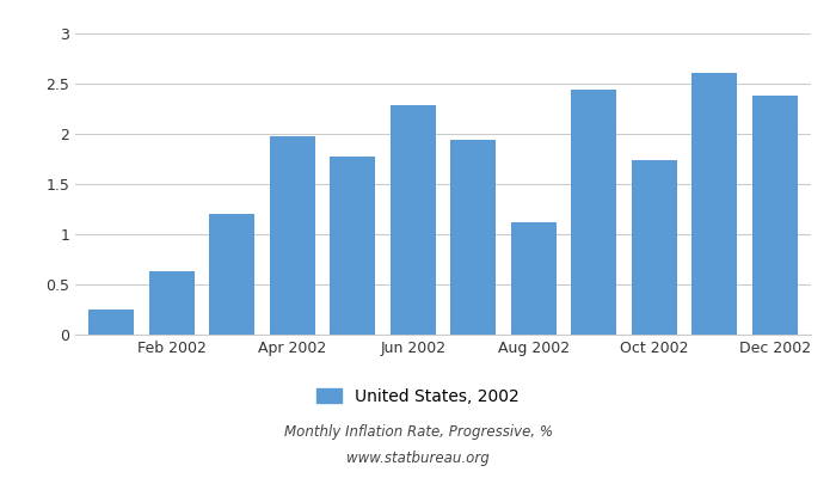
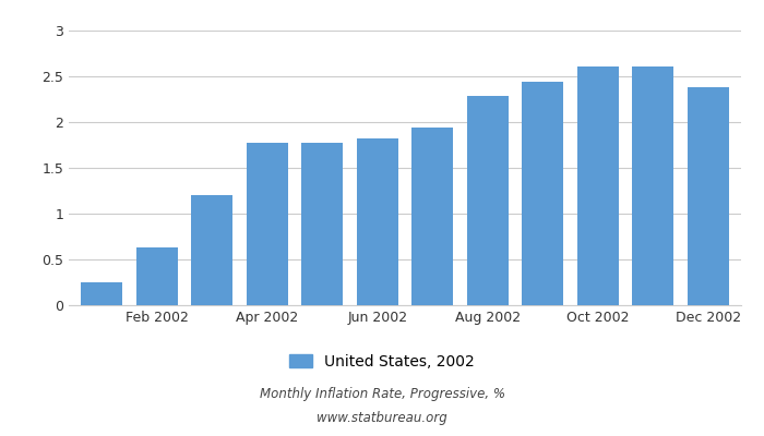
Apr 2002: 1.98 -> 1.77
Jun 2002: 2.28 -> 1.82
Aug 2002: 1.12 -> 2.29
Oct 2002: 1.74 -> 2.61
